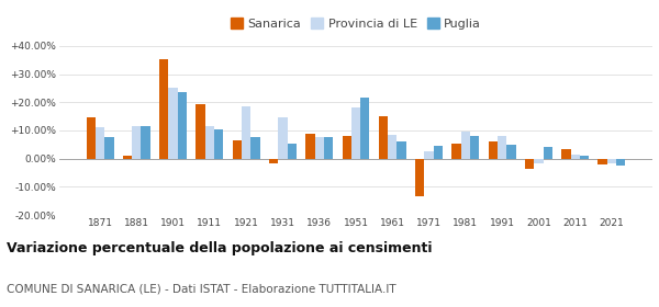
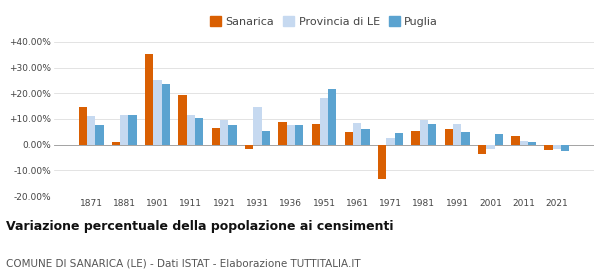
Provincia di LE/1921: 18.5% -> 9.5%
Sanarica/1961: 15.0% -> 5.0%
